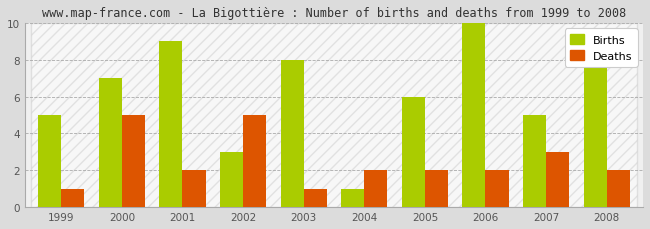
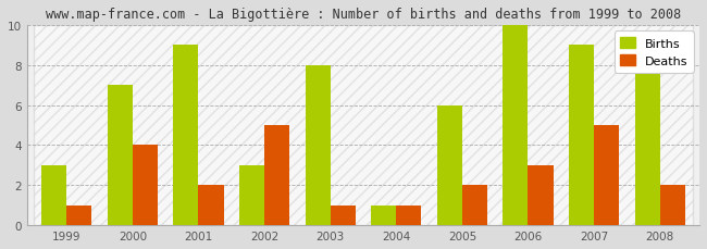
Births/1999: 5 -> 3
Deaths/2000: 5 -> 4
Deaths/2004: 2 -> 1
Deaths/2006: 2 -> 3
Births/2007: 5 -> 9
Deaths/2007: 3 -> 5
